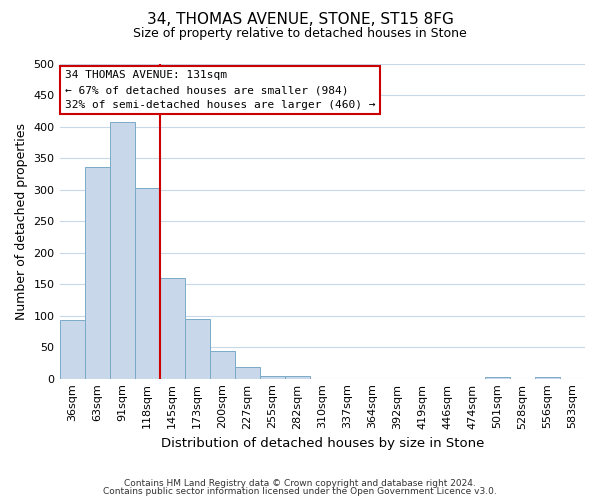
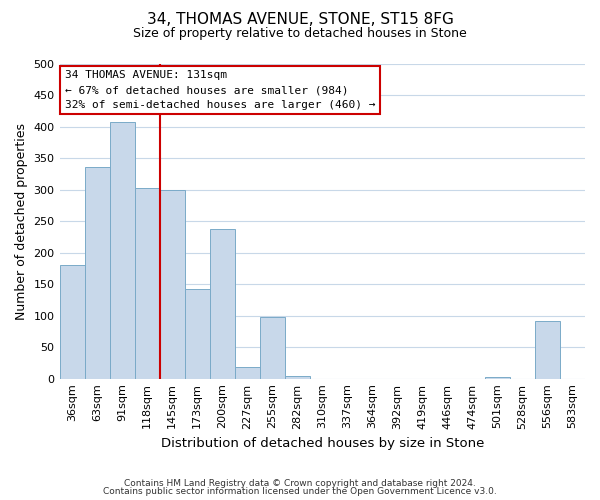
36sqm: 93 -> 180
145sqm: 160 -> 300
173sqm: 95 -> 142
200sqm: 44 -> 238
255sqm: 4 -> 98
556sqm: 3 -> 92
